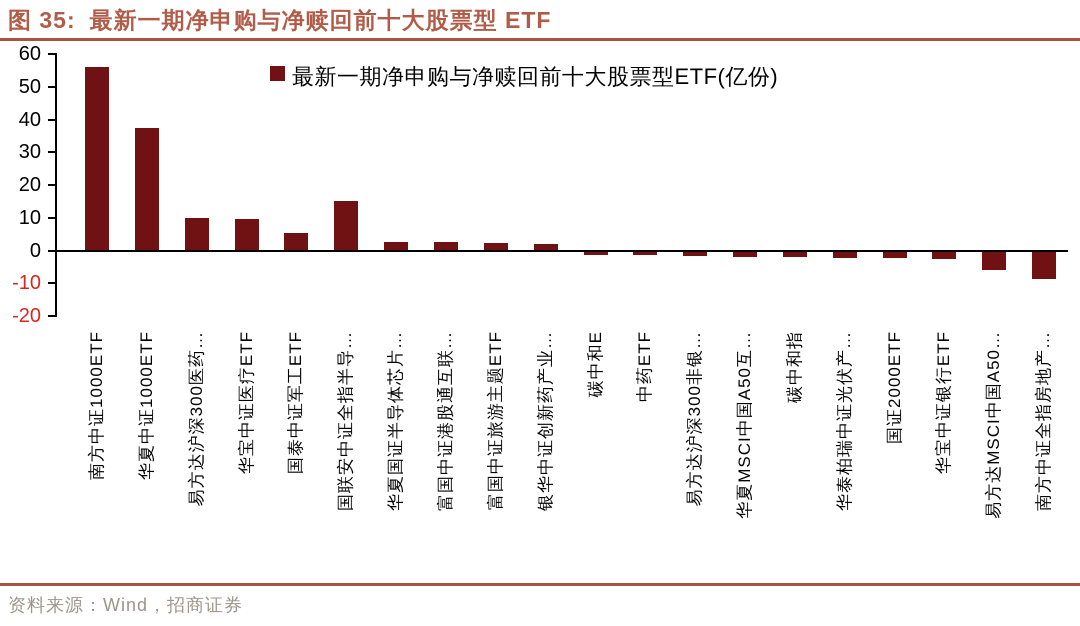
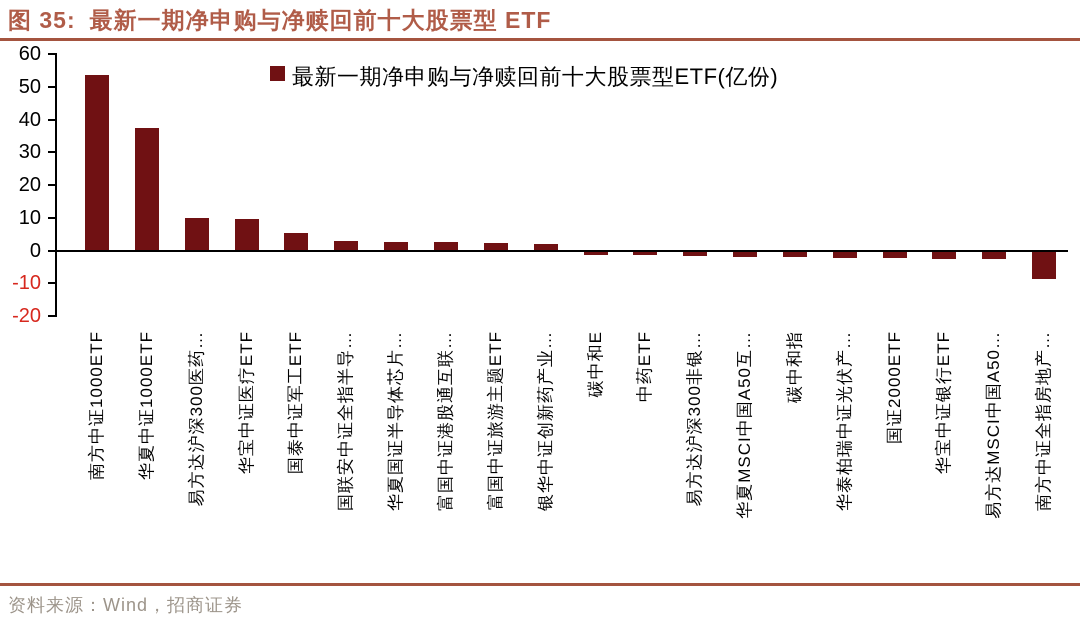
南方中证1000ETF: 56 -> 54
国联安中证全指半导…: 15 -> 3
易方达MSCI中国A50…: -6 -> -3
